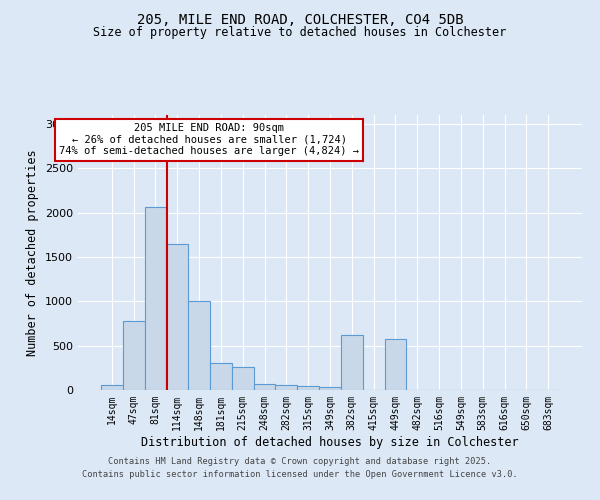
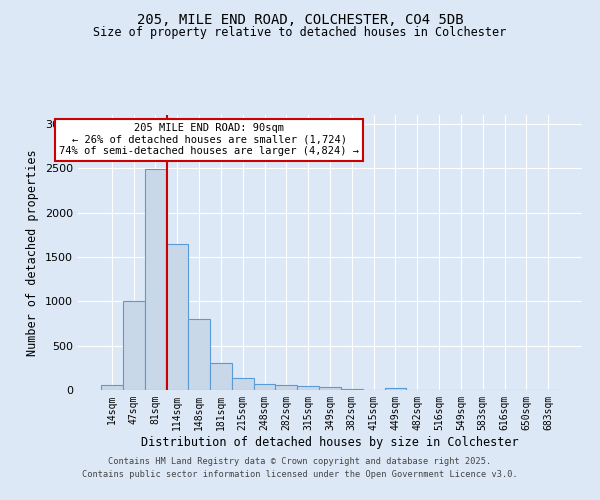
47sqm: 780 -> 1000
81sqm: 2060 -> 2490
148sqm: 1000 -> 800
215sqm: 260 -> 140
382sqm: 620 -> 20
449sqm: 580 -> 20
